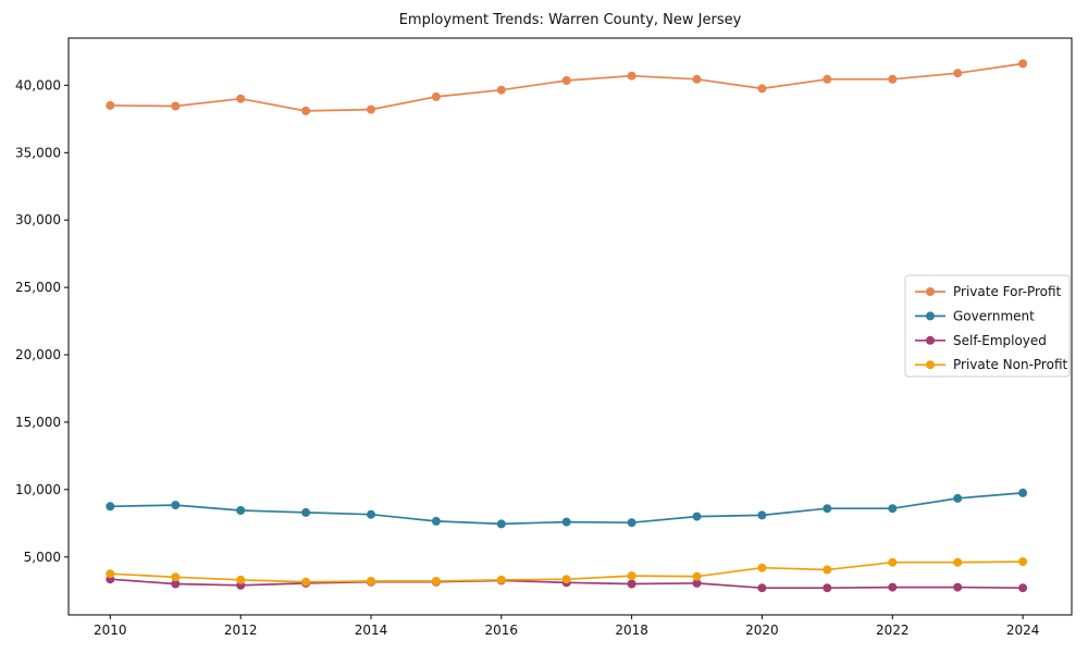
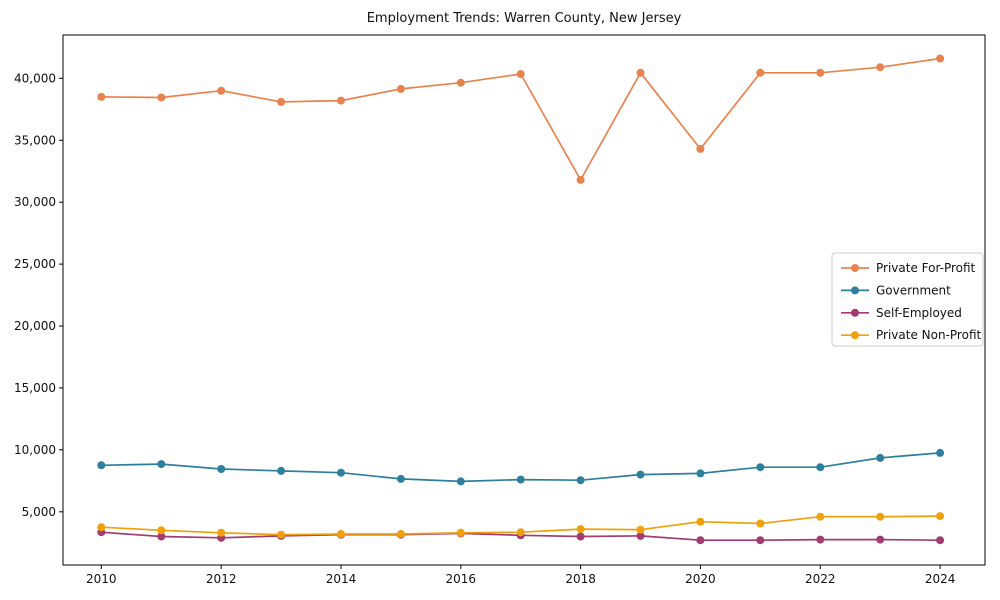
Private For-Profit/2018: 40700 -> 31800
Private For-Profit/2020: 39800 -> 34300
